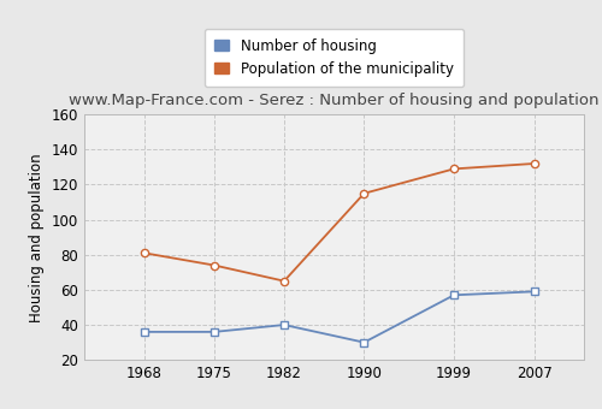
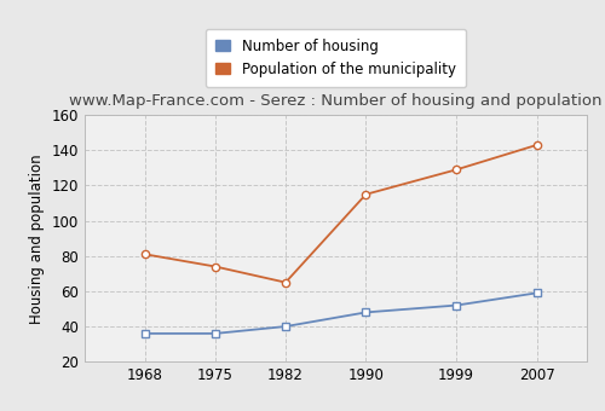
Number of housing/1990: 30 -> 48
Number of housing/1999: 57 -> 52
Population of the municipality/2007: 132 -> 143
